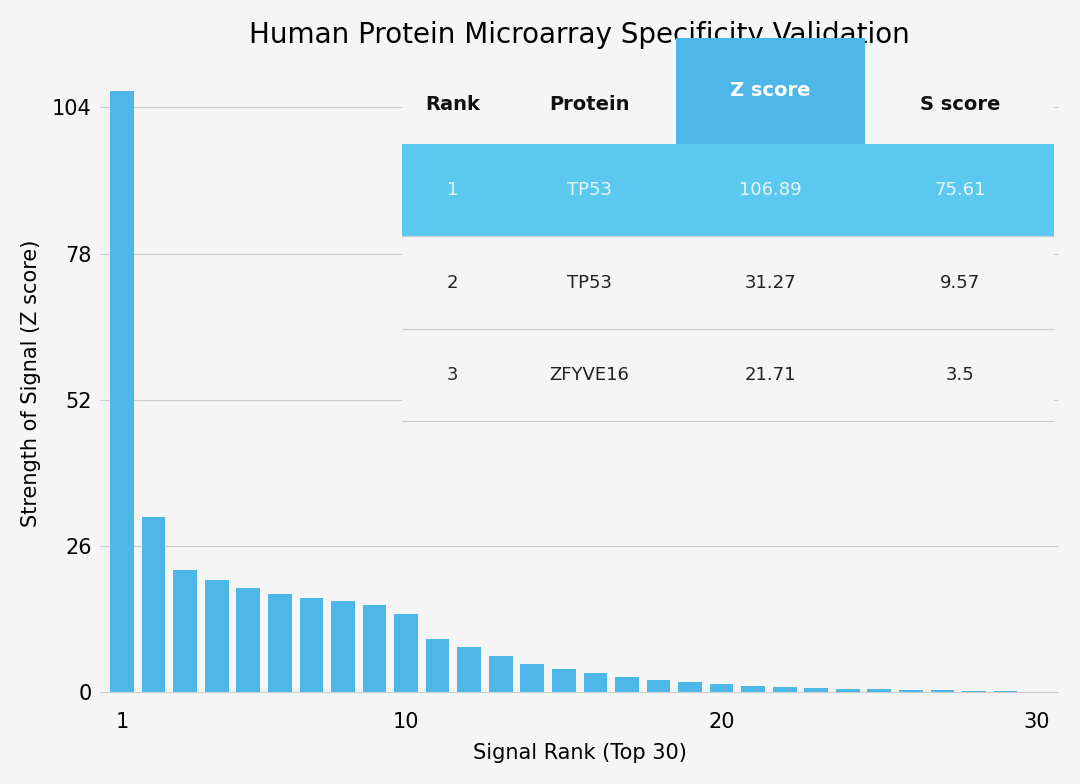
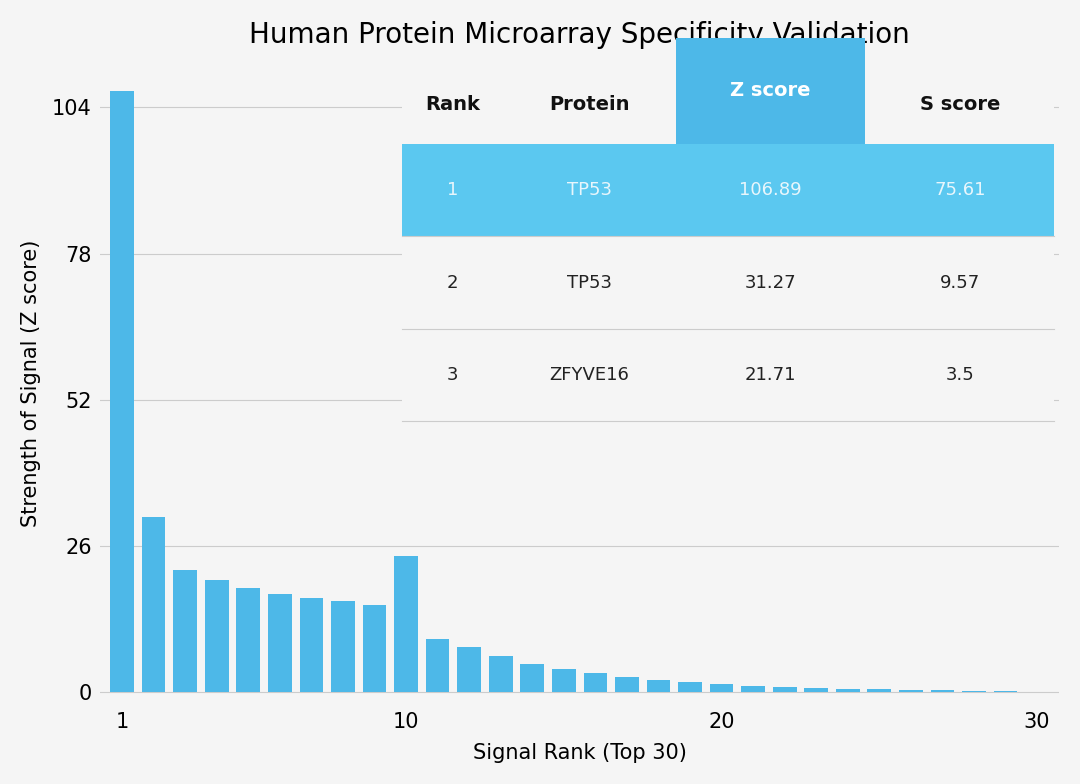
10: 14.0 -> 24.2
